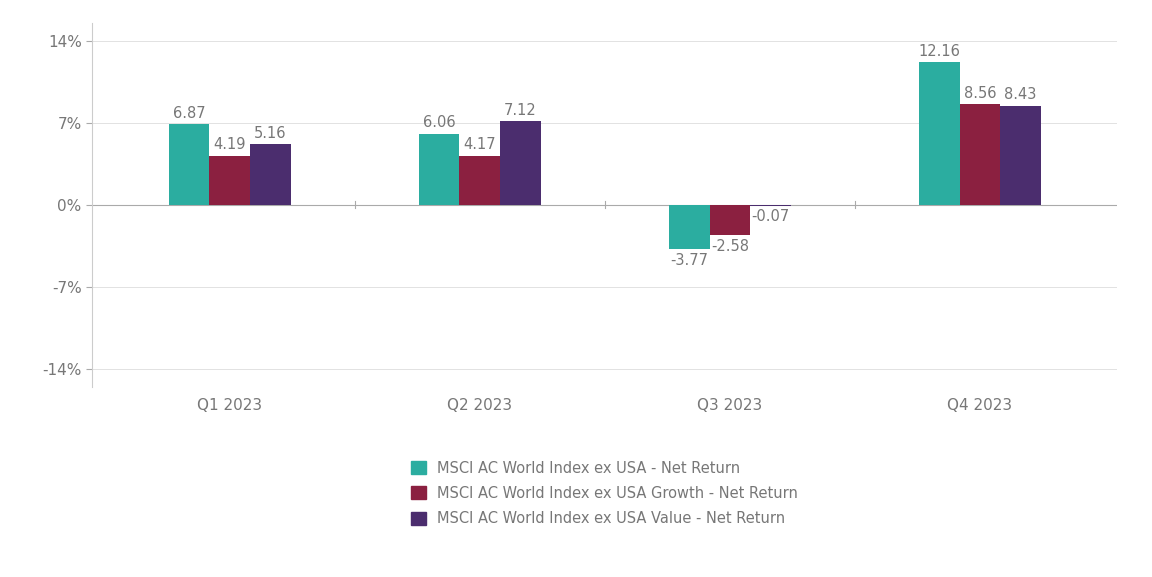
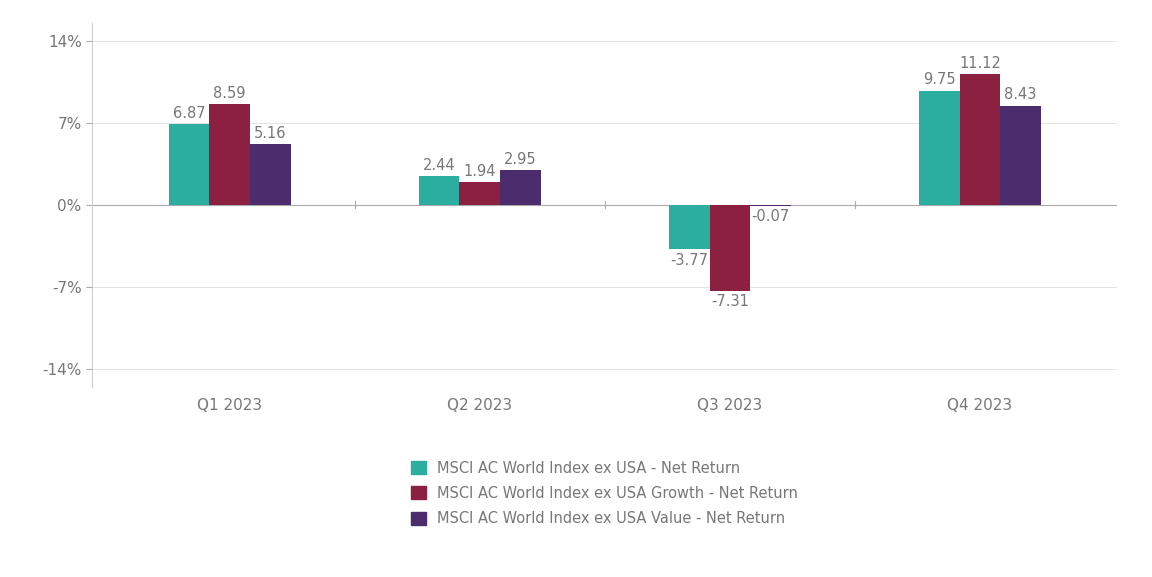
MSCI AC World Index ex USA Growth - Net Return/Q1 2023: 4.19 -> 8.59
MSCI AC World Index ex USA - Net Return/Q2 2023: 6.06 -> 2.44
MSCI AC World Index ex USA Growth - Net Return/Q2 2023: 4.17 -> 1.94
MSCI AC World Index ex USA Value - Net Return/Q2 2023: 7.12 -> 2.95
MSCI AC World Index ex USA Growth - Net Return/Q3 2023: -2.58 -> -7.31
MSCI AC World Index ex USA - Net Return/Q4 2023: 12.16 -> 9.75
MSCI AC World Index ex USA Growth - Net Return/Q4 2023: 8.56 -> 11.12
